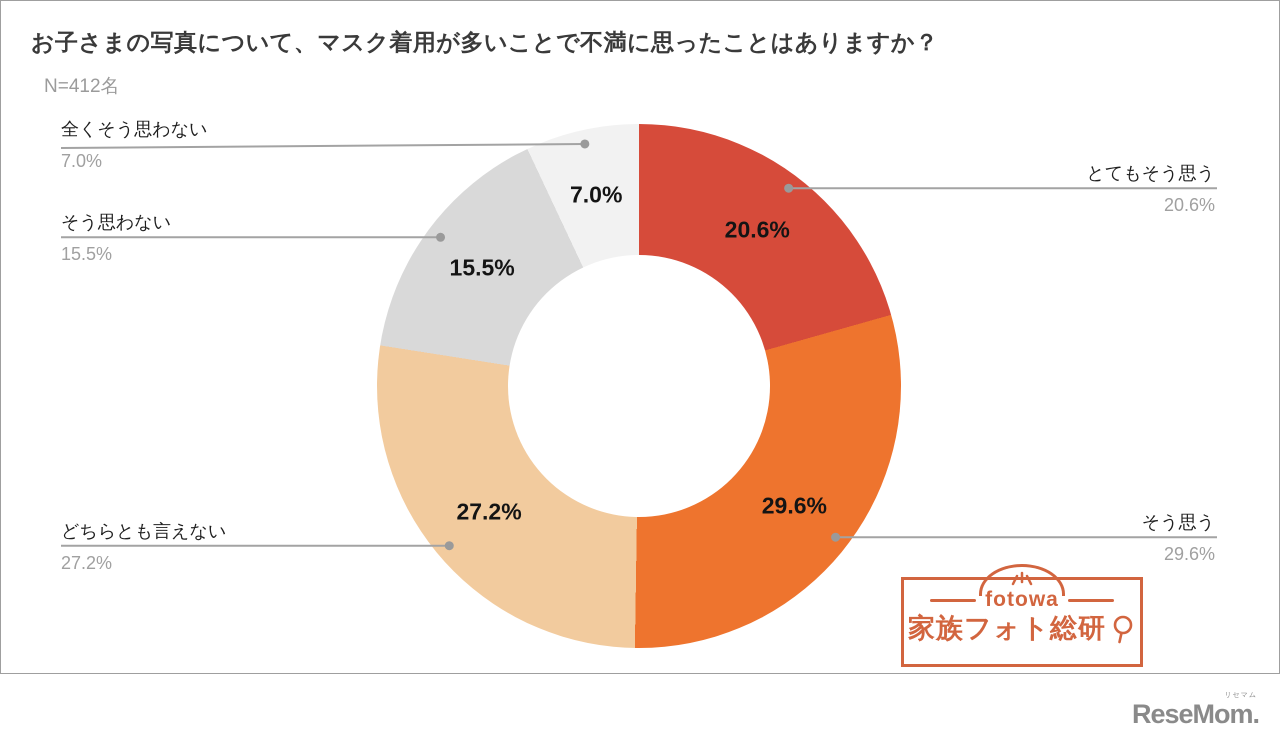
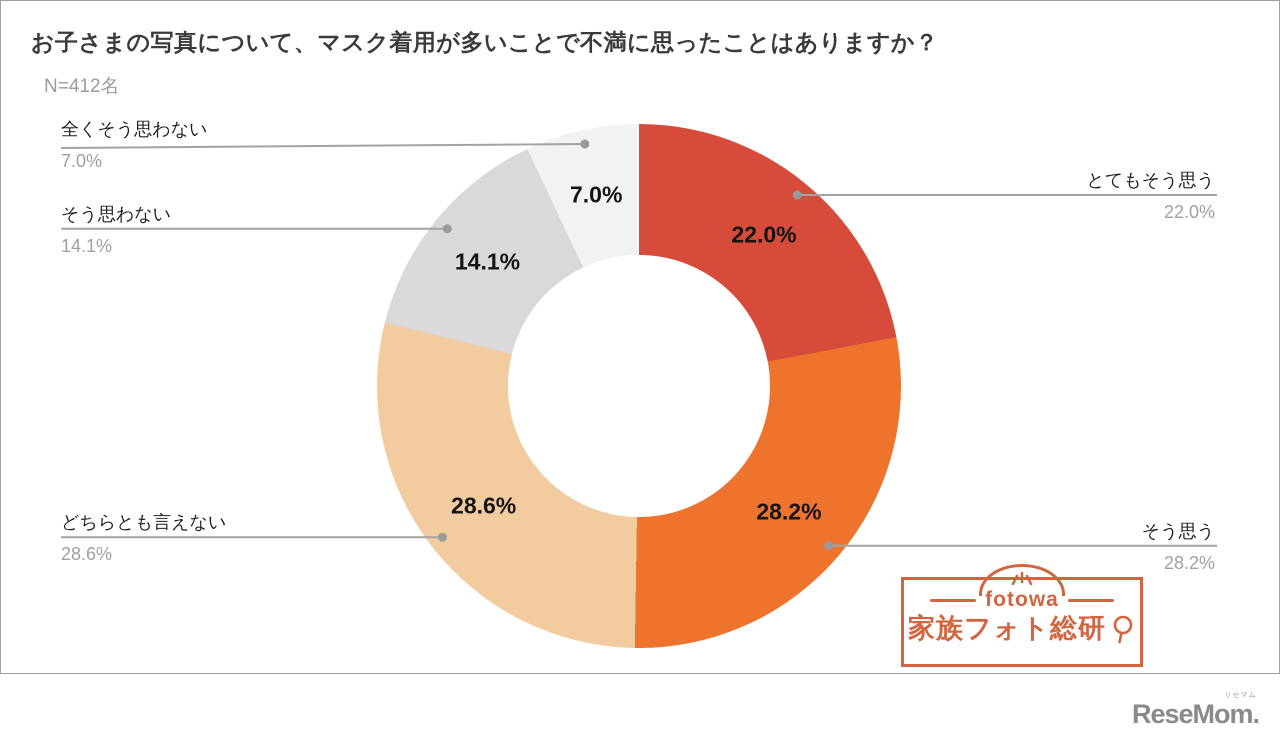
とてもそう思う: 20.6% -> 22.0%
そう思う: 29.6% -> 28.2%
どちらとも言えない: 27.2% -> 28.6%
そう思わない: 15.5% -> 14.1%
